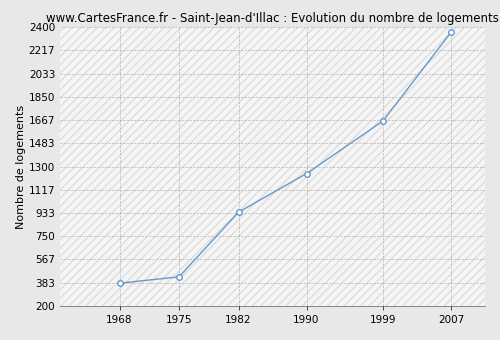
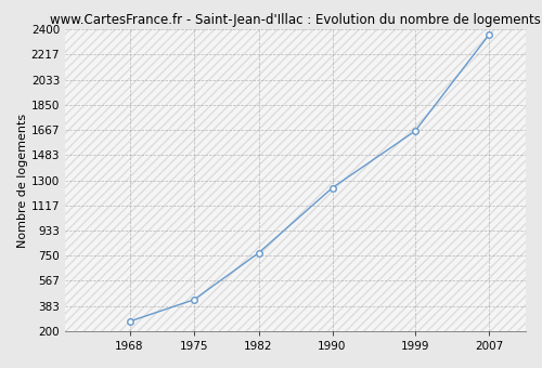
1968: 380 -> 270
1982: 940 -> 770
